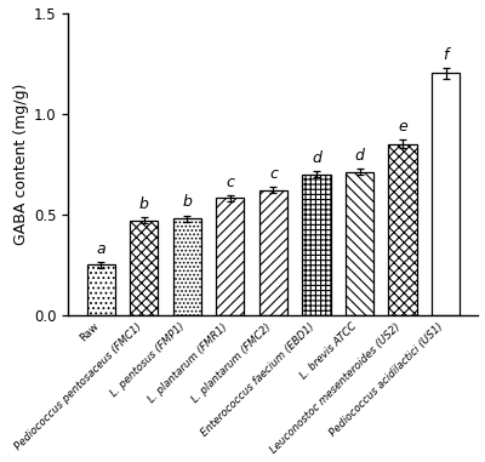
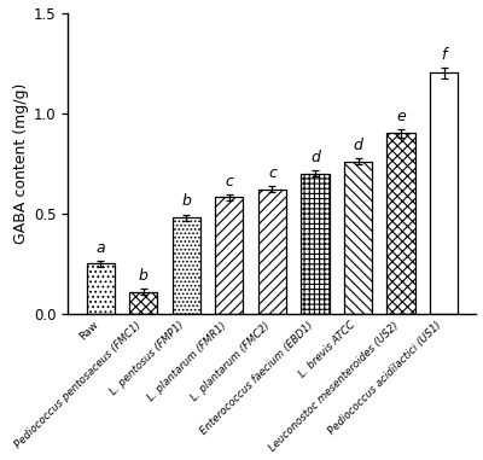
Pediococcus pentosaceus (FMC1): 0.47 -> 0.11
L. brevis ATCC: 0.71 -> 0.76
Leuconostoc mesenteroides (US2): 0.85 -> 0.90
